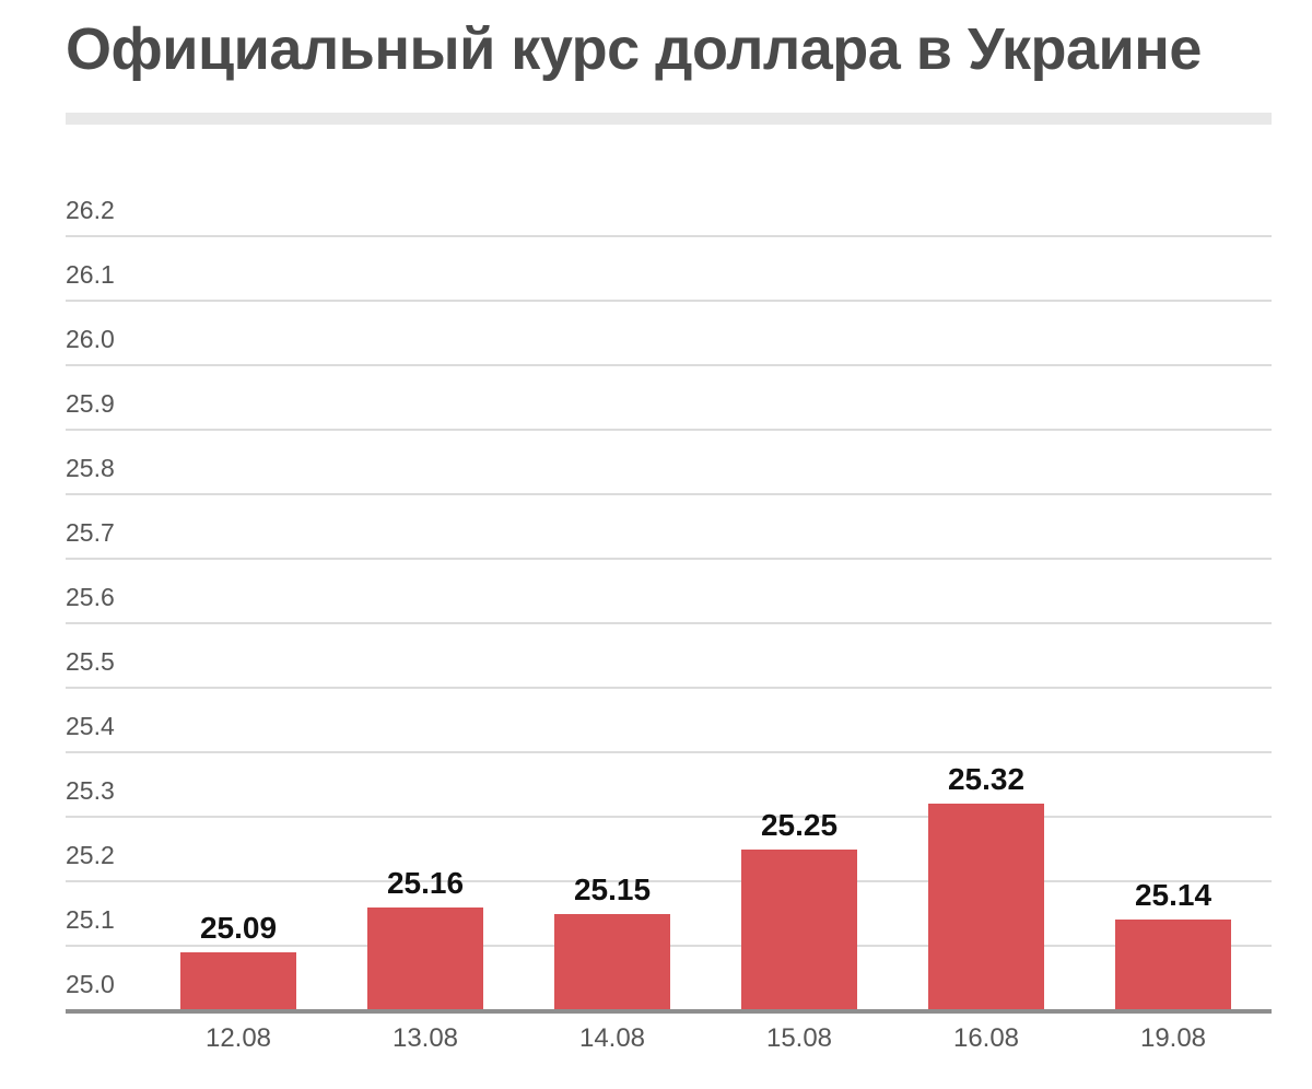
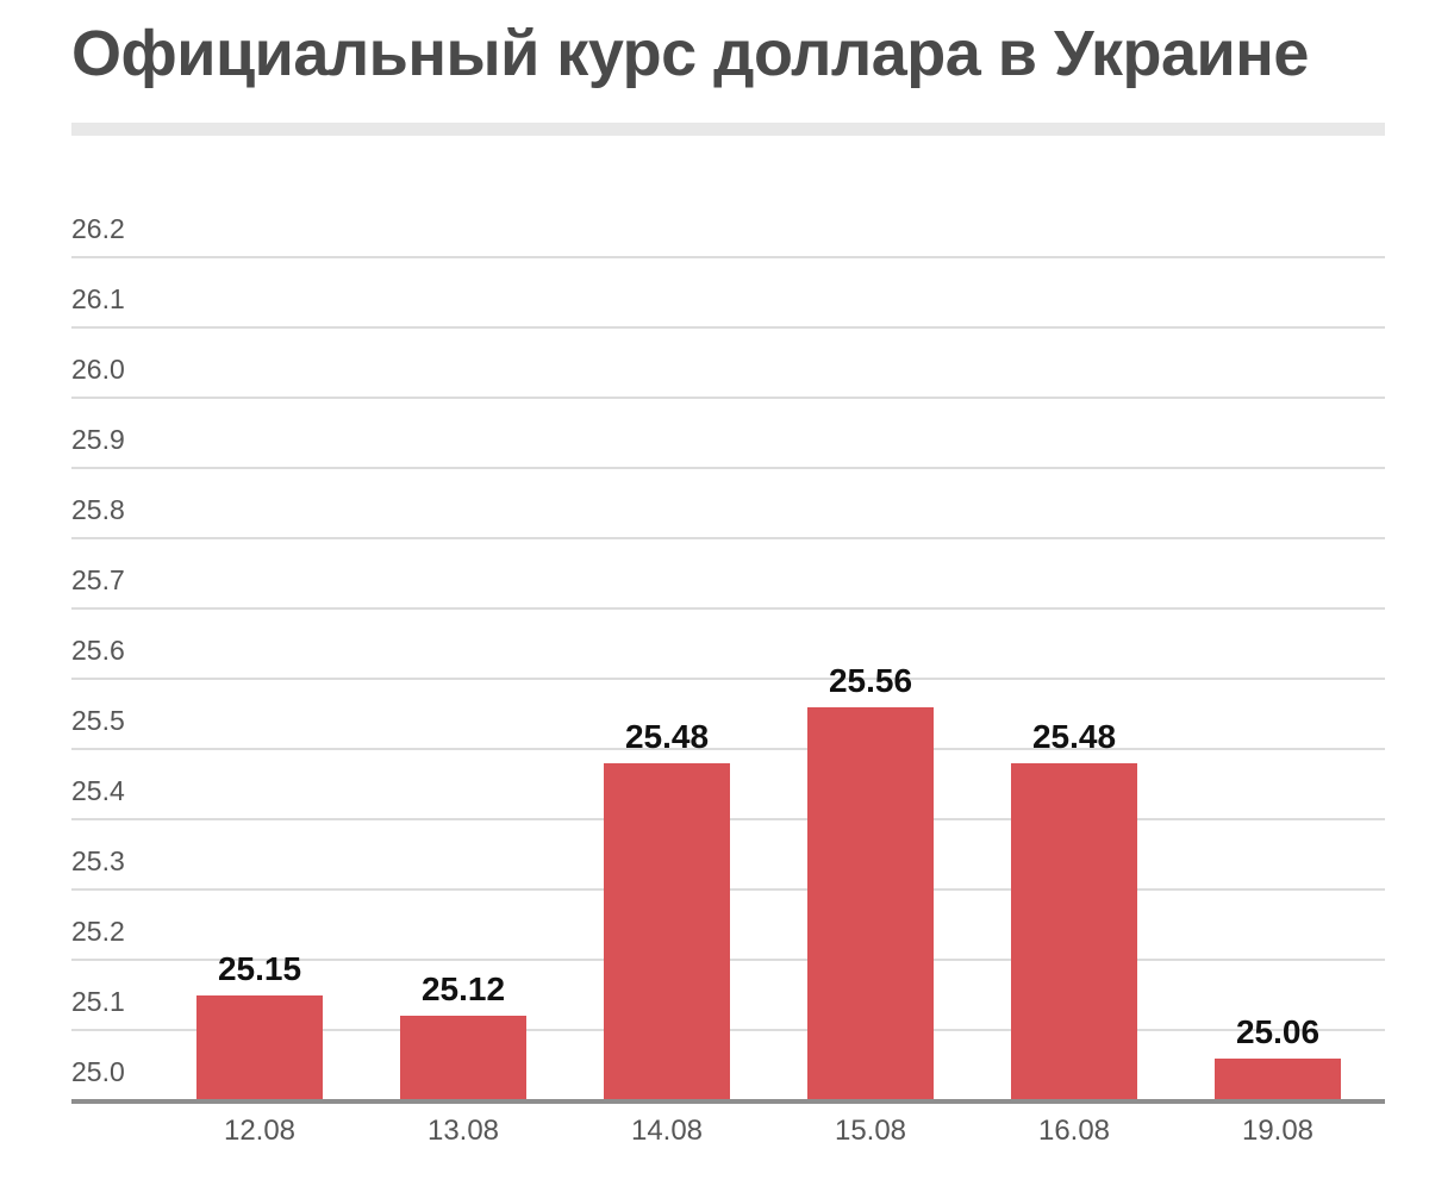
12.08: 25.09 -> 25.15
13.08: 25.16 -> 25.12
14.08: 25.15 -> 25.48
15.08: 25.25 -> 25.56
16.08: 25.32 -> 25.48
19.08: 25.14 -> 25.06
